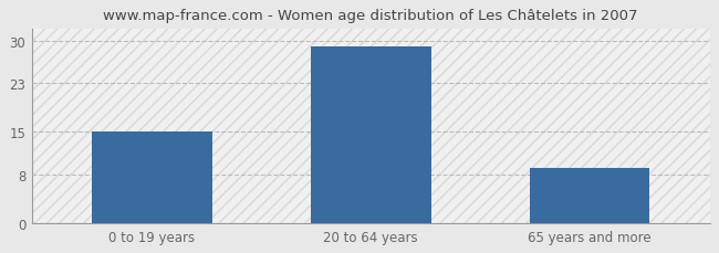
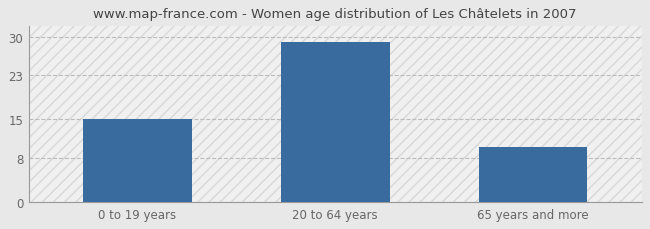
65 years and more: 9 -> 10
